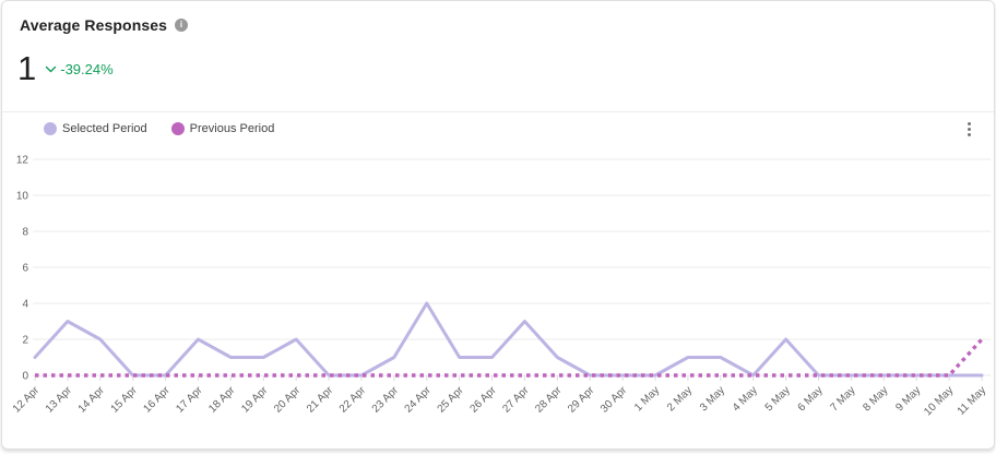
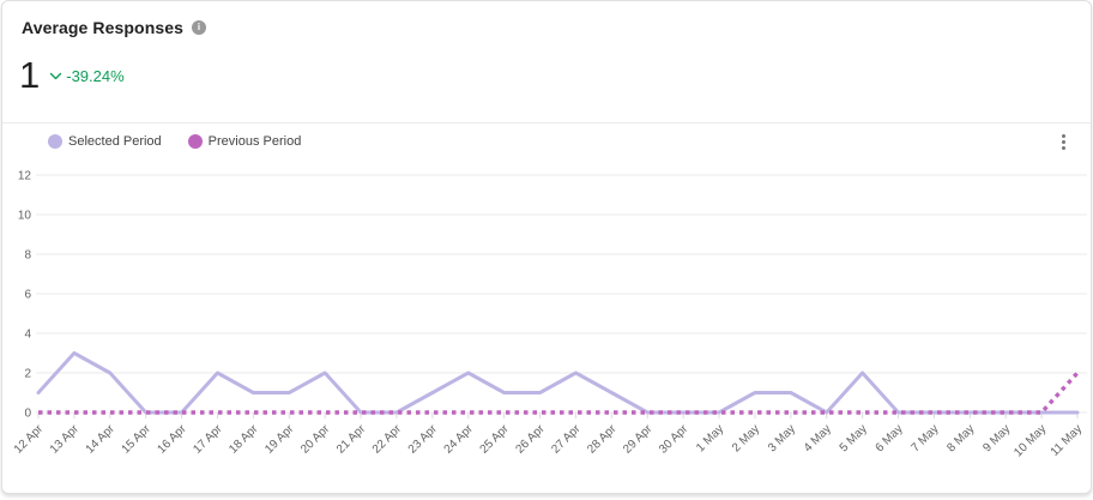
Selected Period/24 Apr: 4 -> 2
Selected Period/27 Apr: 3 -> 2
